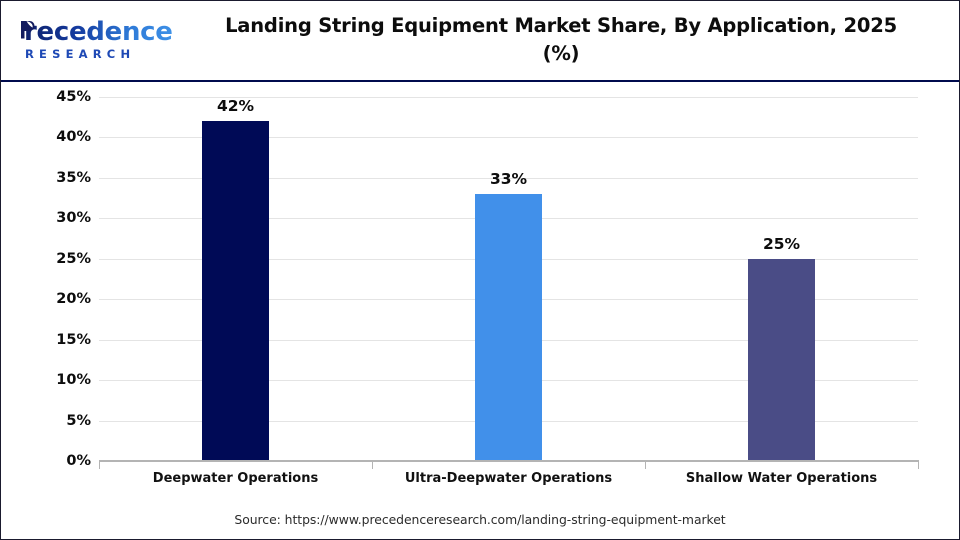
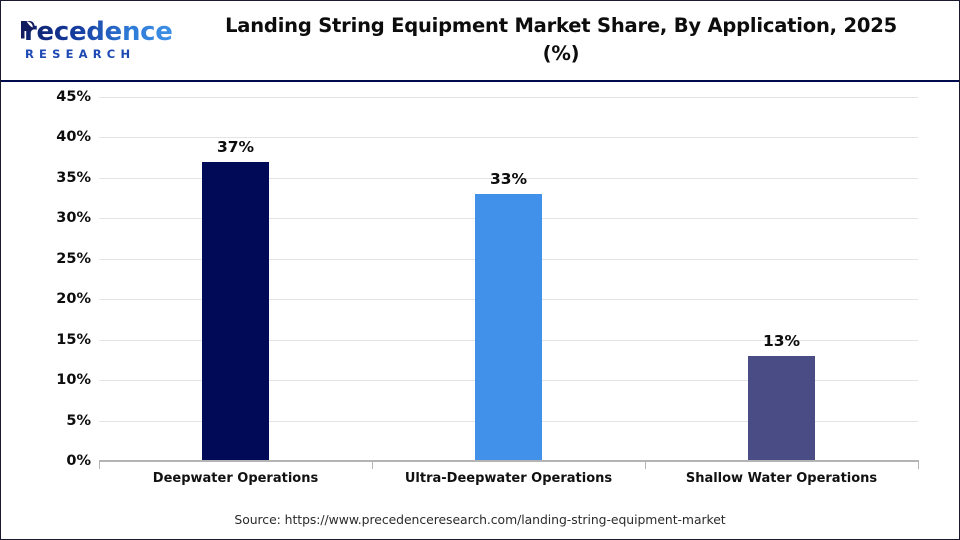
Deepwater Operations: 42% -> 37%
Shallow Water Operations: 25% -> 13%
